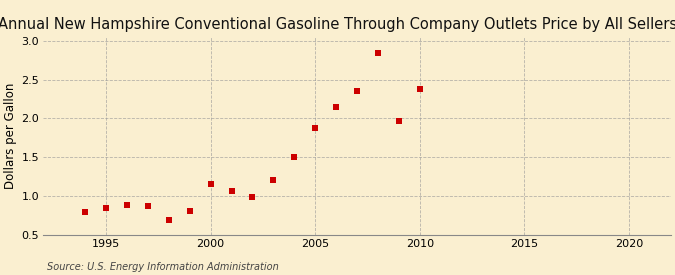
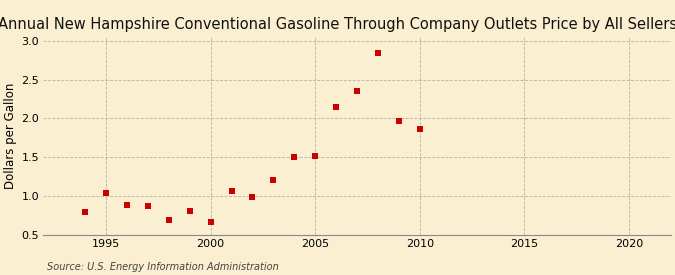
1995: 0.84 -> 1.04
2000: 1.15 -> 0.66
2005: 1.88 -> 1.52
2010: 2.38 -> 1.86
